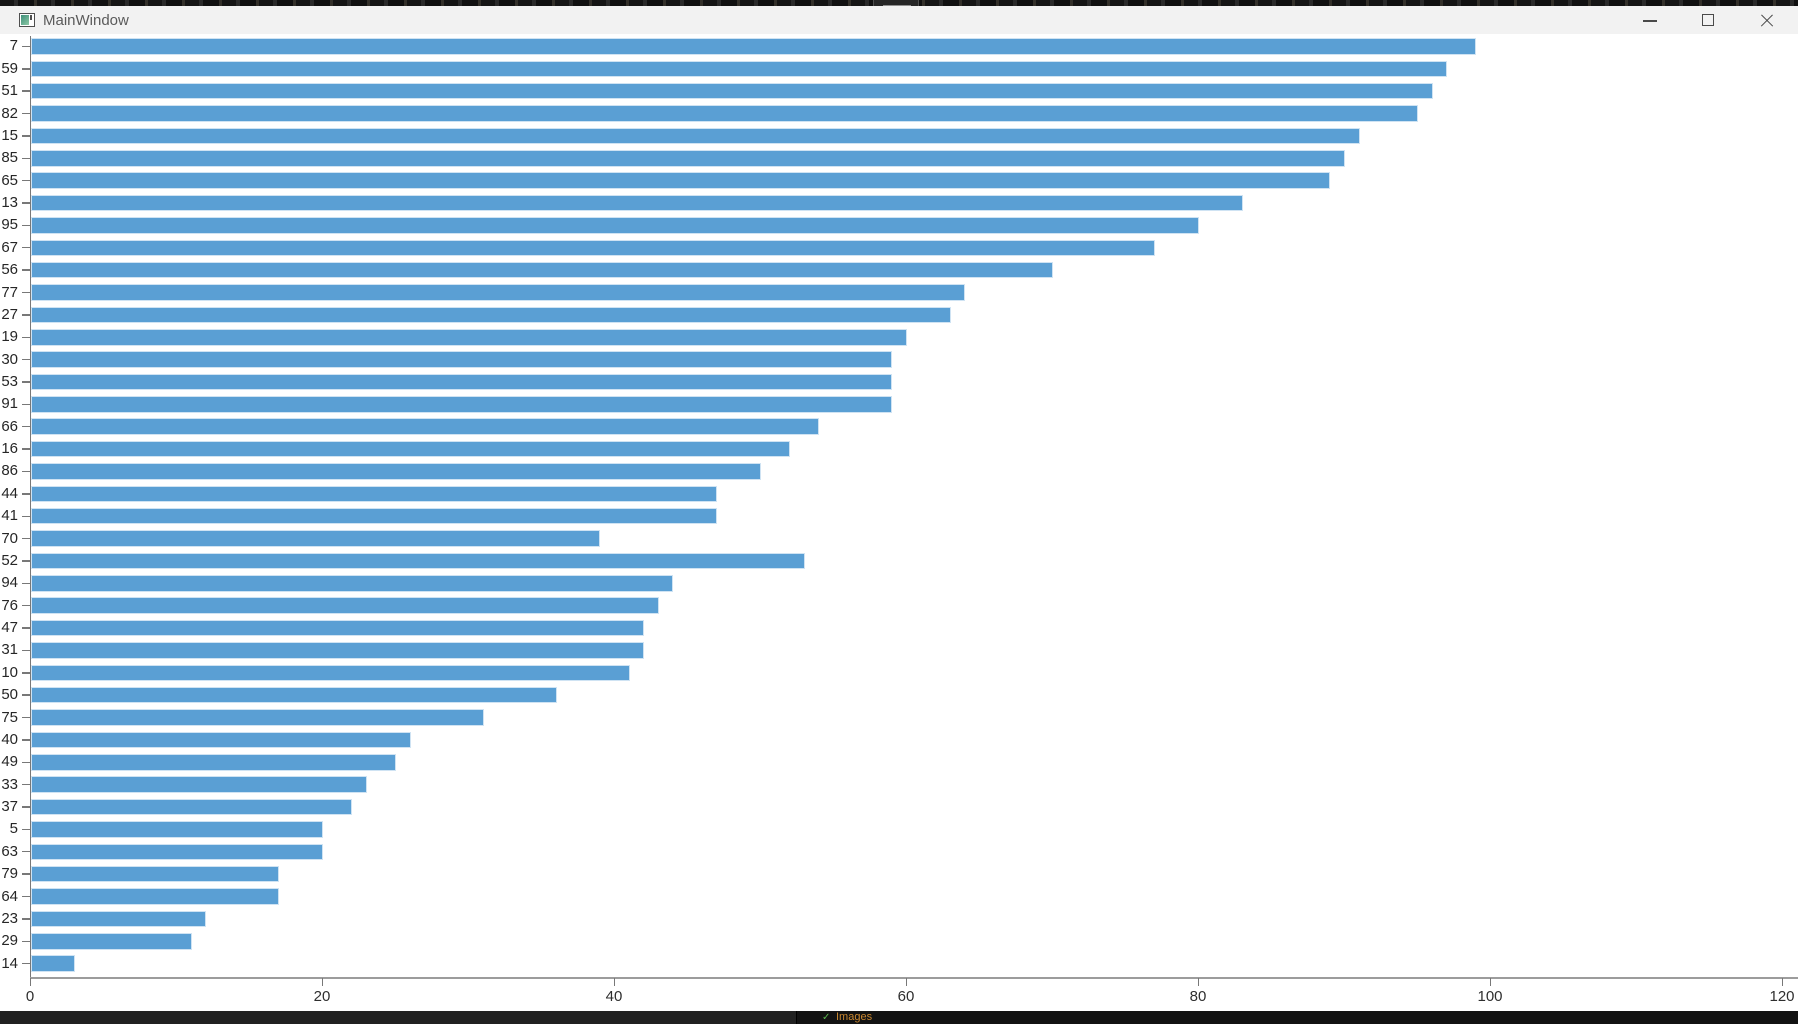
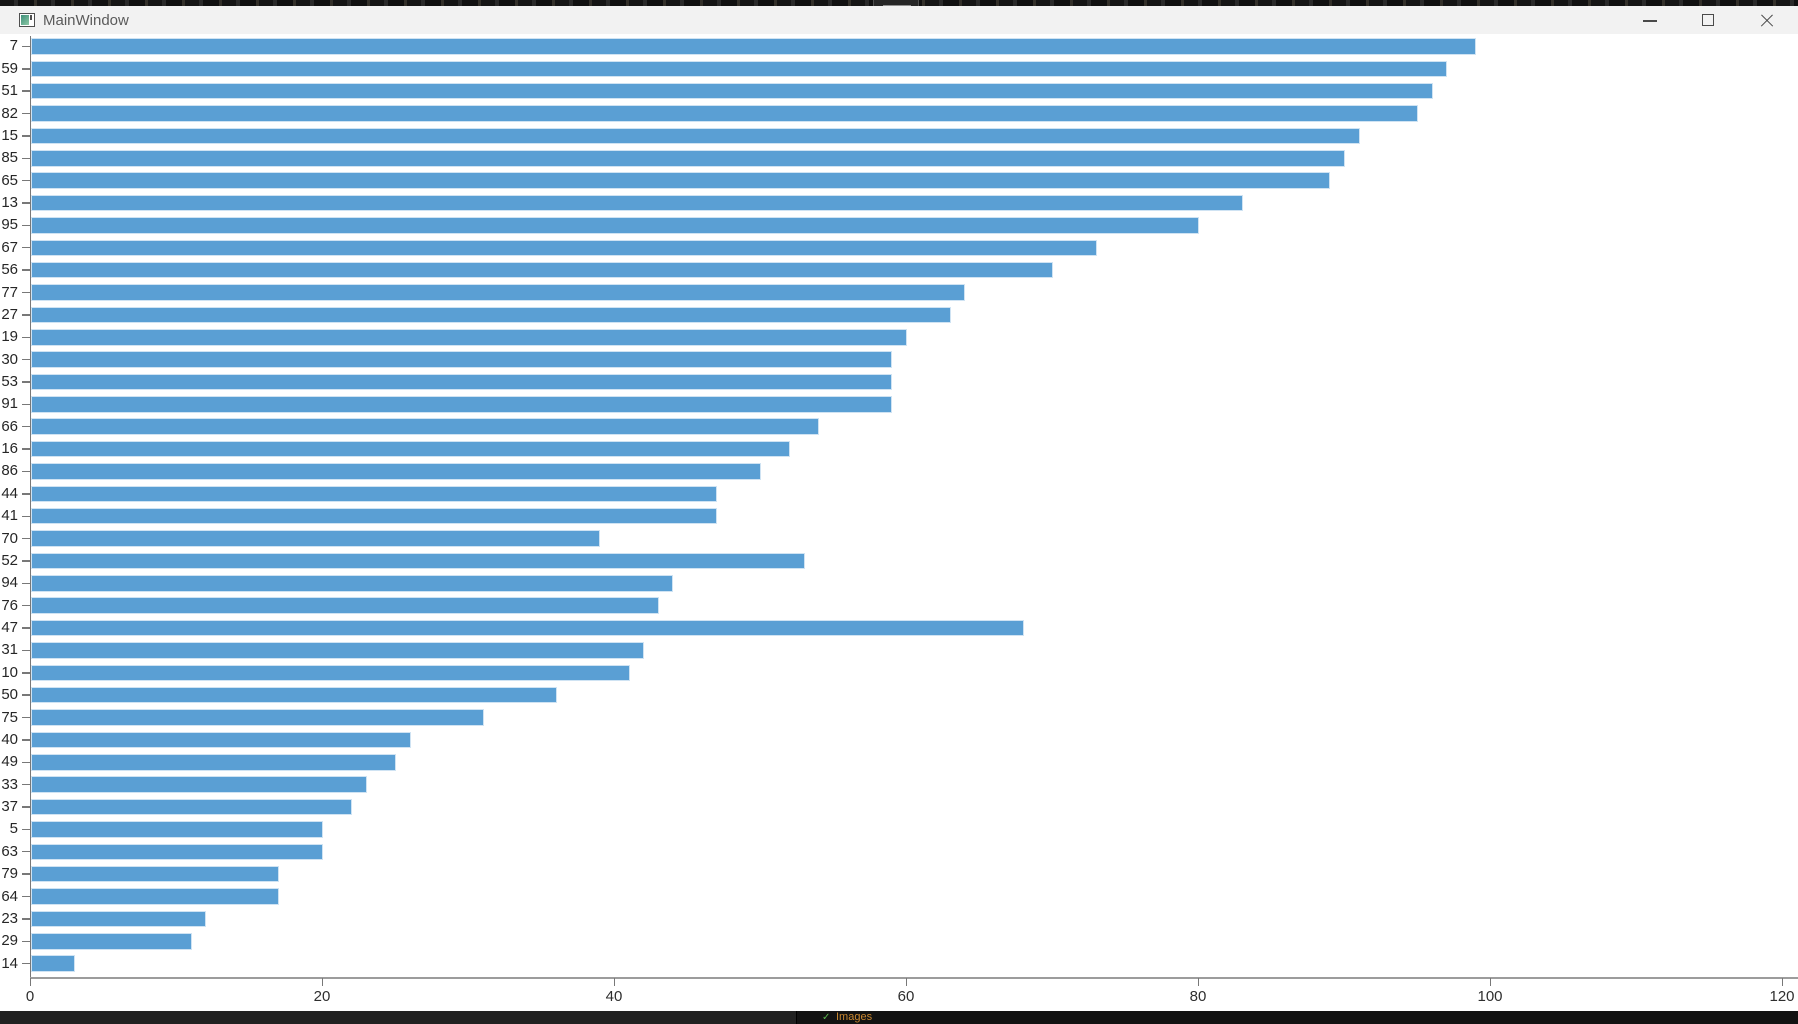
67: 77 -> 73
47: 42 -> 68
